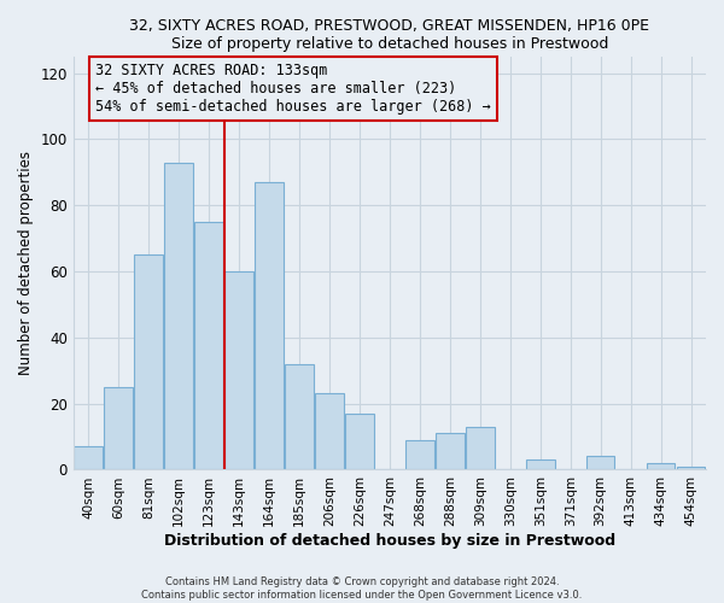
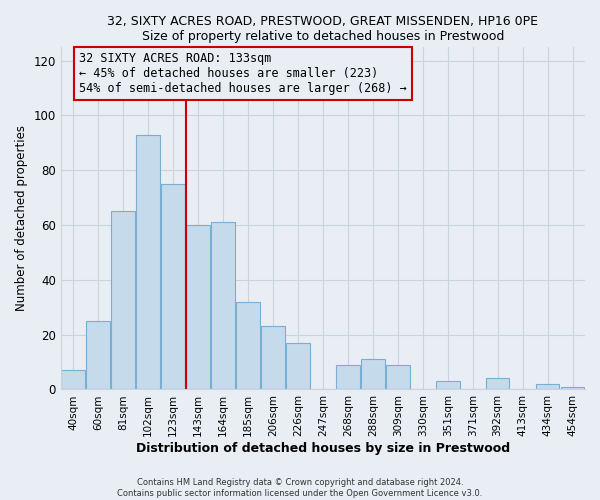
164sqm: 87 -> 61
309sqm: 13 -> 9
